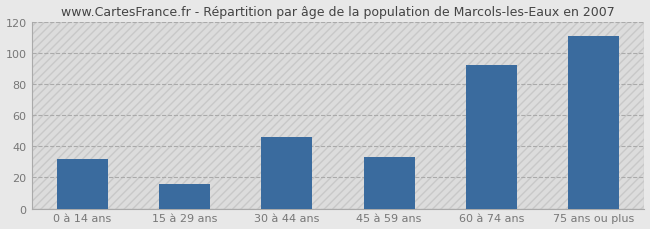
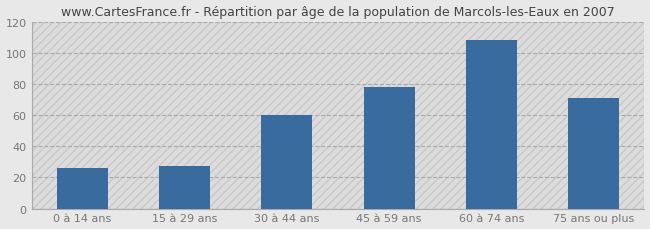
0 à 14 ans: 32 -> 26
15 à 29 ans: 16 -> 27
30 à 44 ans: 46 -> 60
45 à 59 ans: 33 -> 78
60 à 74 ans: 92 -> 108
75 ans ou plus: 111 -> 71
